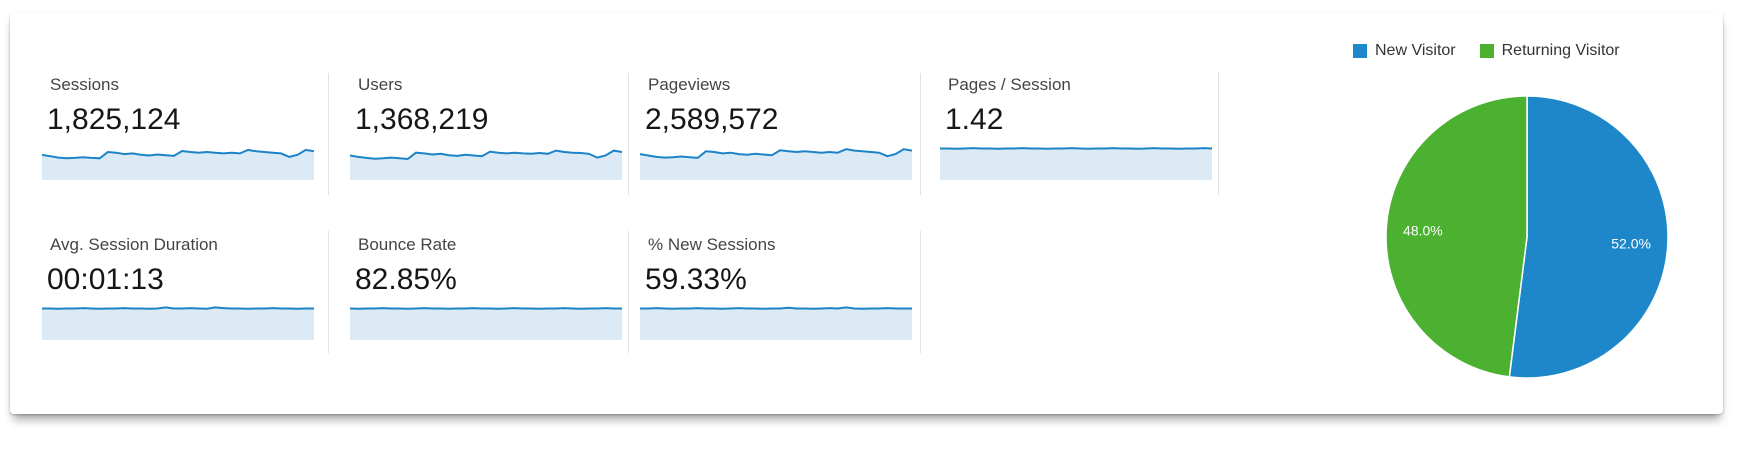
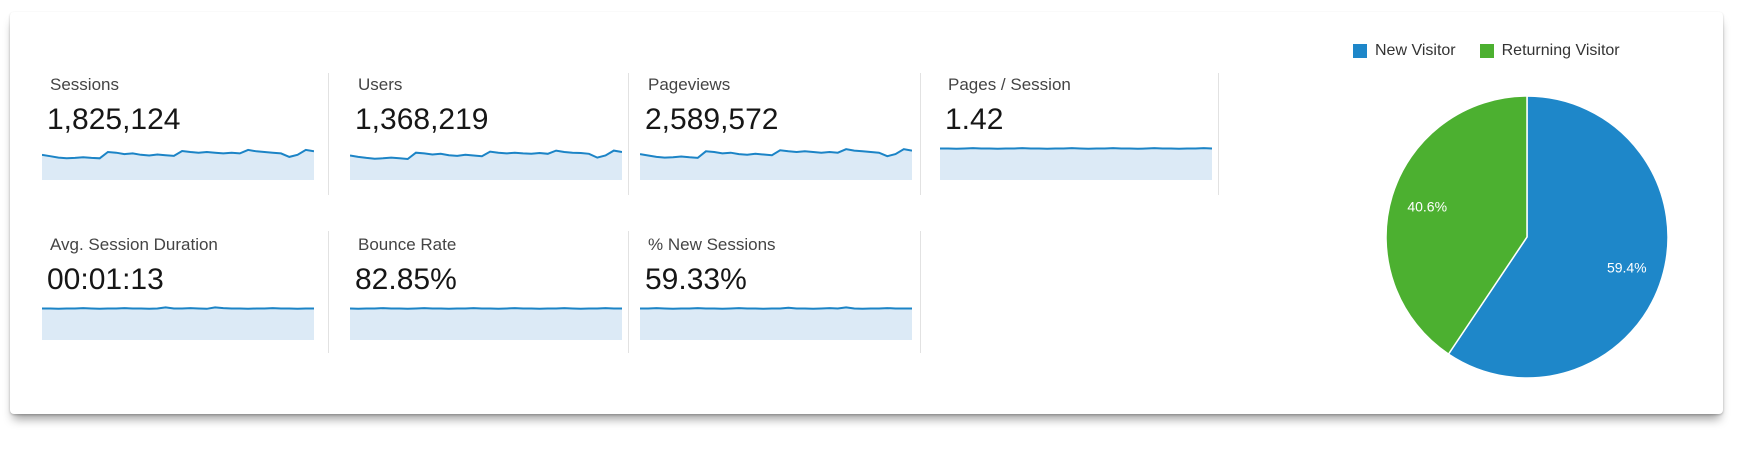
New Visitor: 52.0% -> 59.4%
Returning Visitor: 48.0% -> 40.6%
